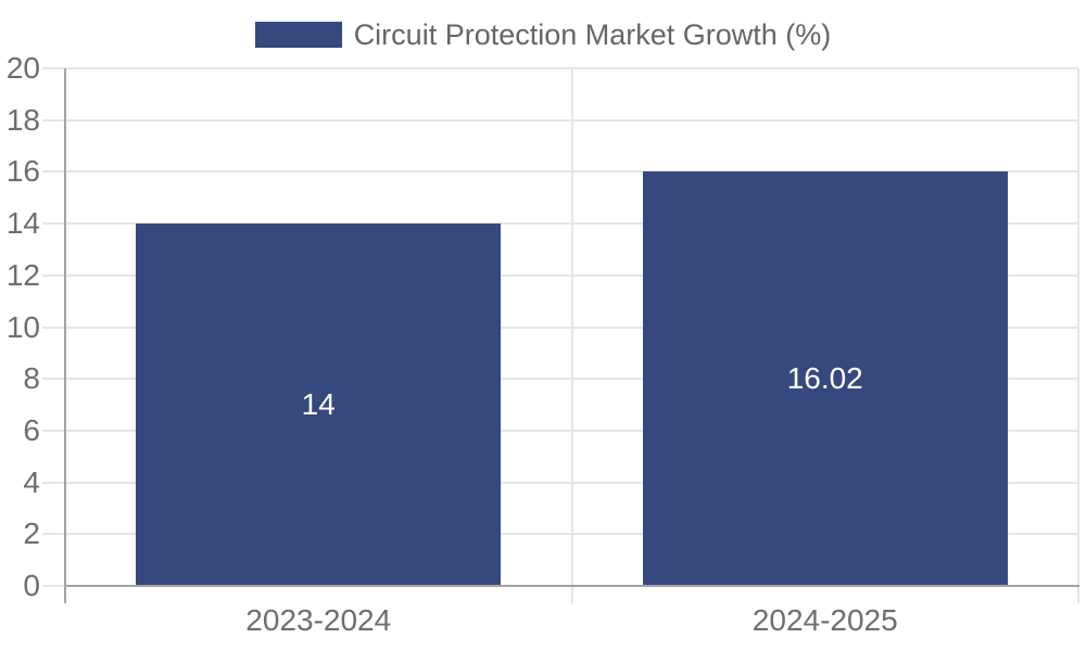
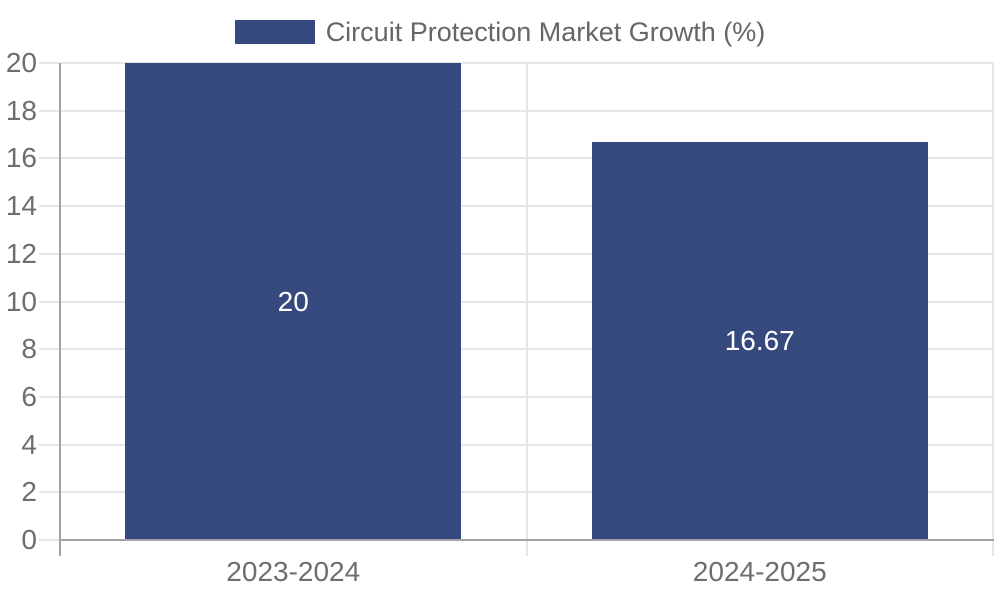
2023-2024: 14 -> 20
2024-2025: 16.02 -> 16.67
